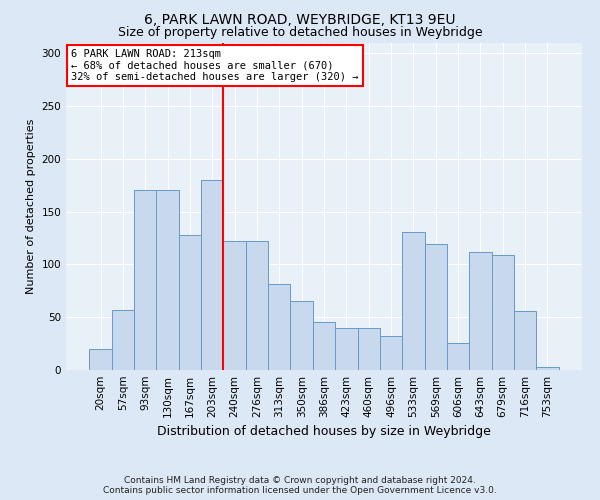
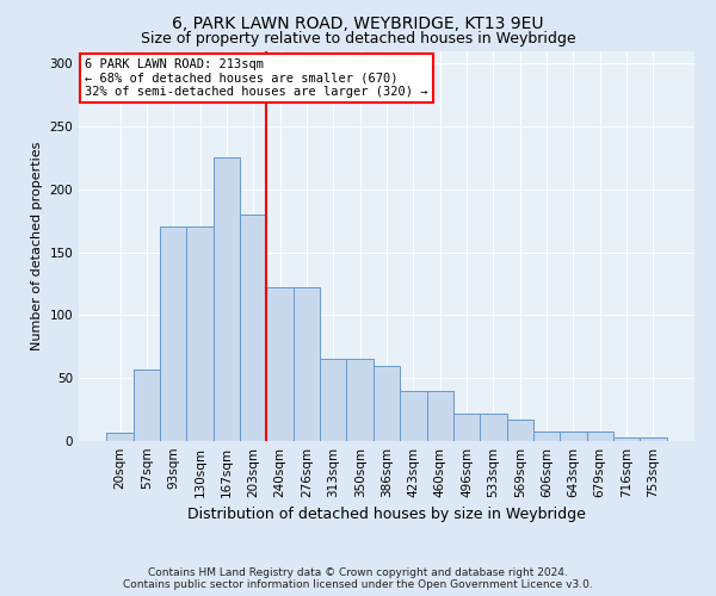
20sqm: 20 -> 7
167sqm: 128 -> 225
313sqm: 81 -> 65
386sqm: 45 -> 60
496sqm: 32 -> 22
533sqm: 131 -> 22
569sqm: 119 -> 17
606sqm: 26 -> 8
643sqm: 112 -> 8
679sqm: 109 -> 8
716sqm: 56 -> 3
